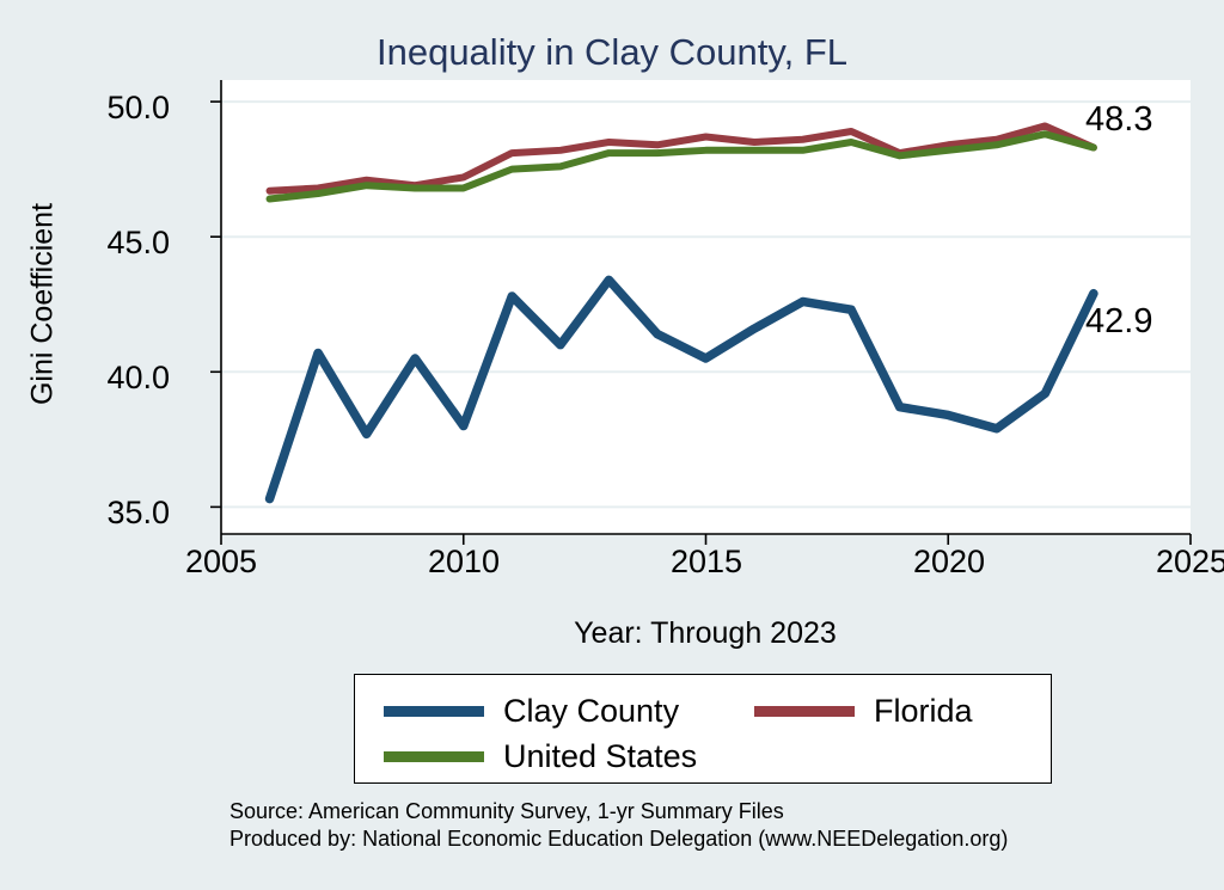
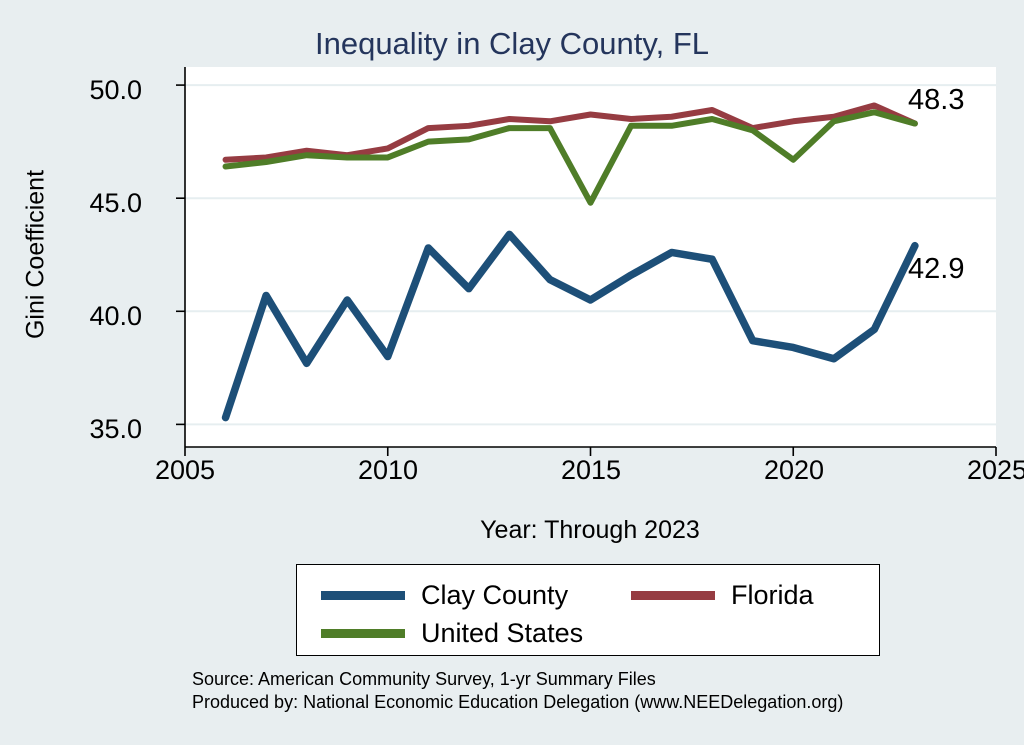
United States/2015: 48.2 -> 44.8
United States/2020: 48.2 -> 46.7
